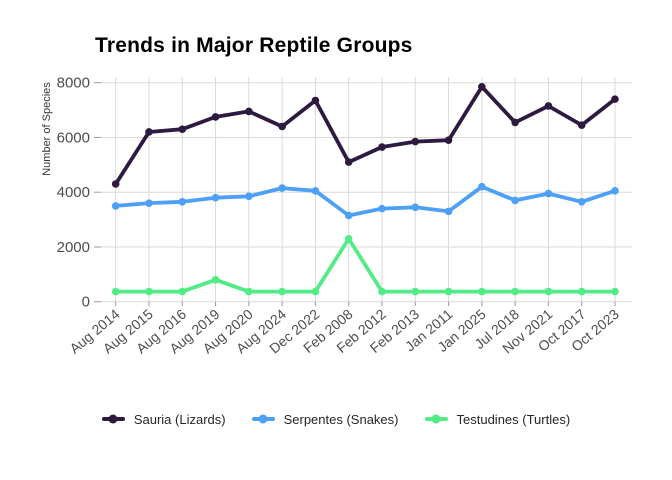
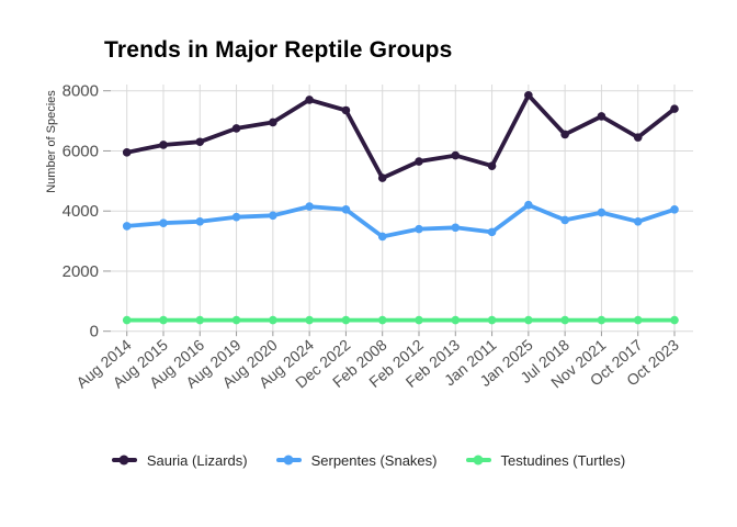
Sauria (Lizards)/Aug 2014: 4300 -> 6000
Testudines (Turtles)/Aug 2019: 800 -> 400
Sauria (Lizards)/Aug 2024: 6400 -> 7700
Testudines (Turtles)/Feb 2008: 2300 -> 400
Sauria (Lizards)/Jan 2011: 5900 -> 5500
